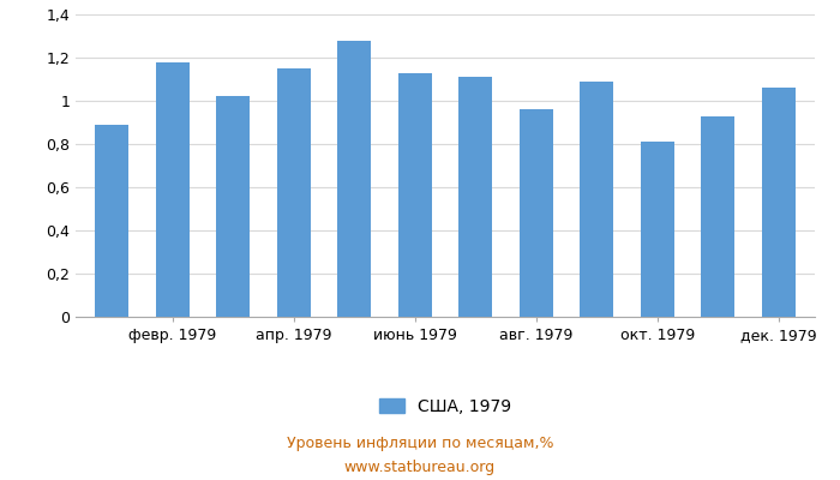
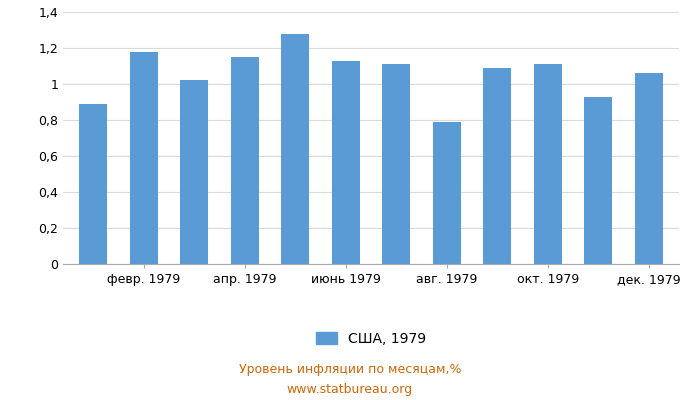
авг. 1979: 0,96 -> 0,79
окт. 1979: 0,81 -> 1,11
